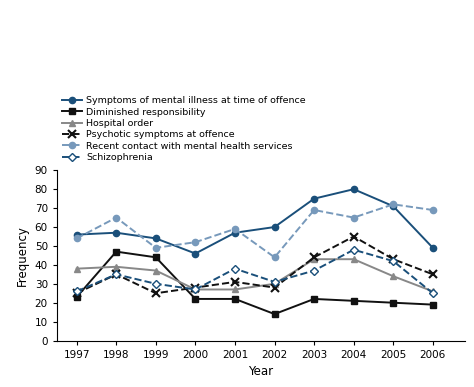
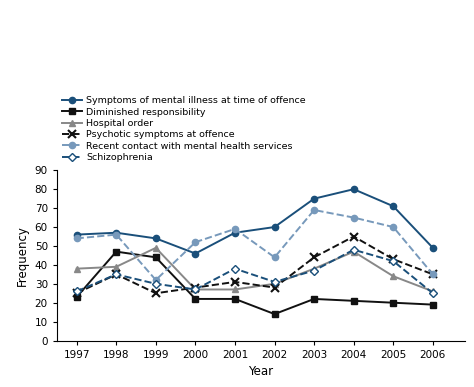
Recent contact with mental health services/1998: 65 -> 56
Hospital order/1999: 37 -> 49
Recent contact with mental health services/1999: 49 -> 32
Hospital order/2003: 43 -> 38
Hospital order/2004: 43 -> 47
Recent contact with mental health services/2005: 72 -> 60
Recent contact with mental health services/2006: 69 -> 35
